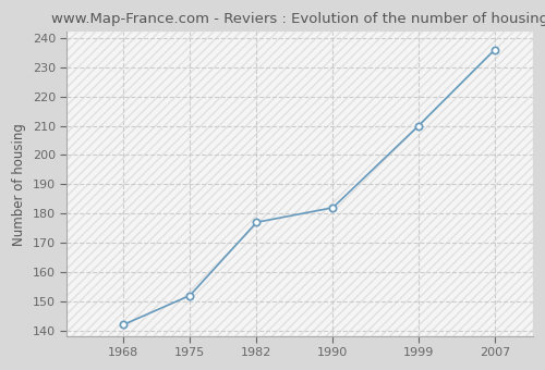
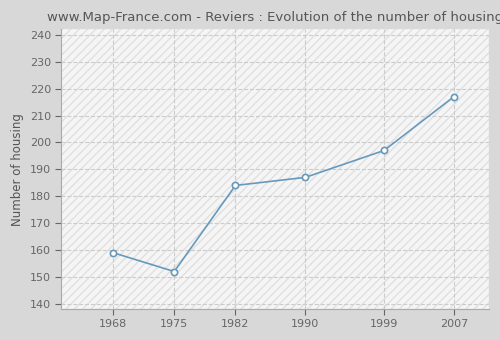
1968: 142 -> 159
1982: 177 -> 184
1990: 182 -> 187
1999: 210 -> 197
2007: 236 -> 217
